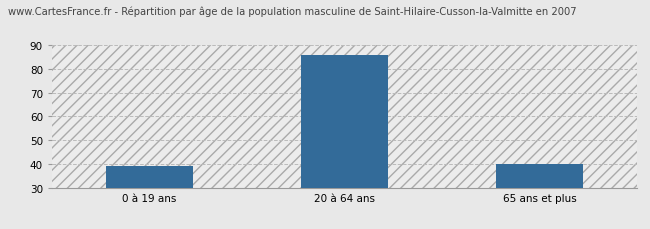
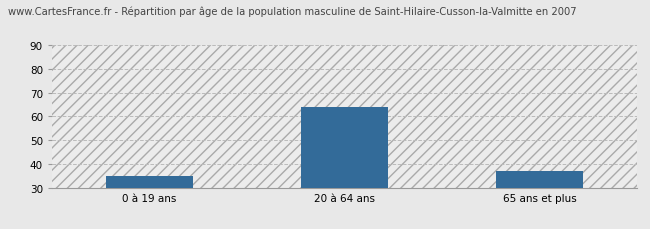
0 à 19 ans: 39 -> 35
20 à 64 ans: 86 -> 64
65 ans et plus: 40 -> 37
